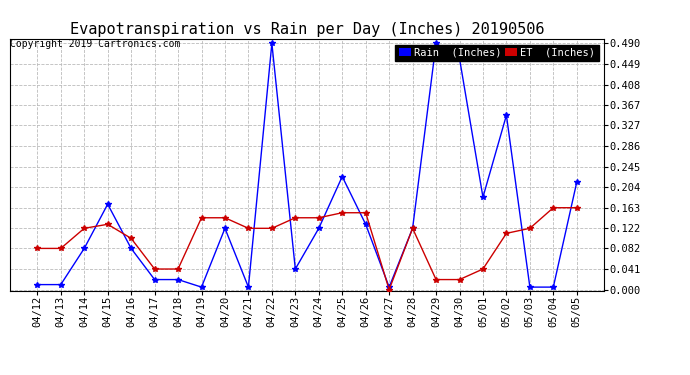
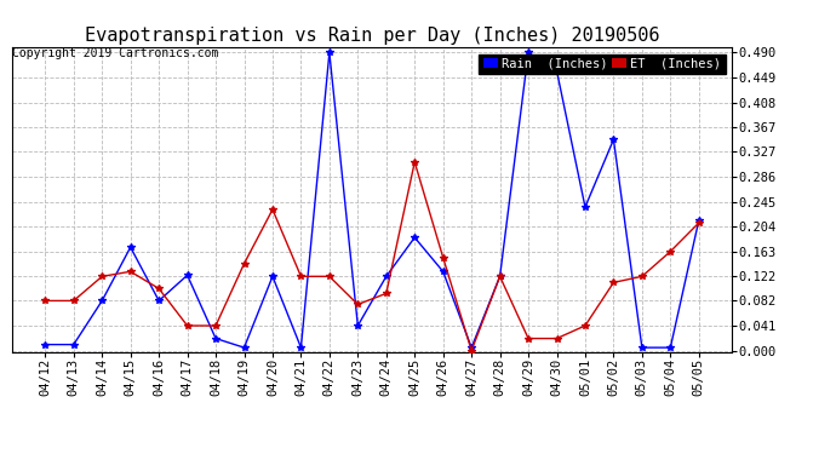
Rain (Inches)/04/17: 0.020 -> 0.124
ET (Inches)/04/20: 0.143 -> 0.232
ET (Inches)/04/23: 0.143 -> 0.076
ET (Inches)/04/24: 0.143 -> 0.094
Rain (Inches)/04/25: 0.225 -> 0.186
ET (Inches)/04/25: 0.153 -> 0.310
Rain (Inches)/05/01: 0.184 -> 0.236
ET (Inches)/05/05: 0.163 -> 0.210
